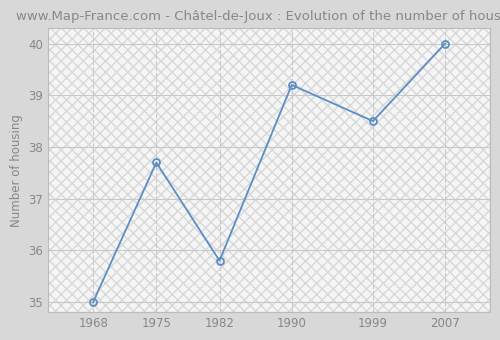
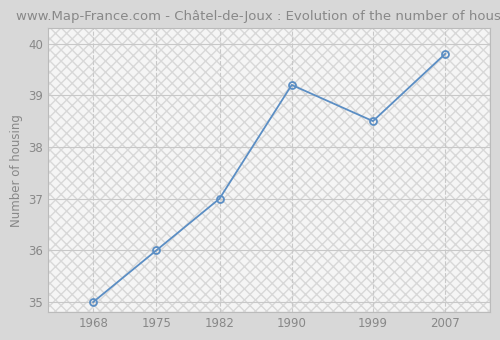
1975: 37.7 -> 36.0
1982: 35.8 -> 37.0
2007: 40.0 -> 39.8
